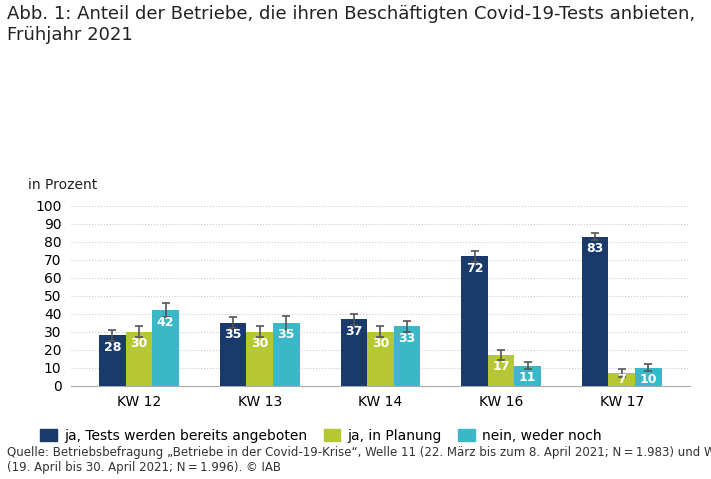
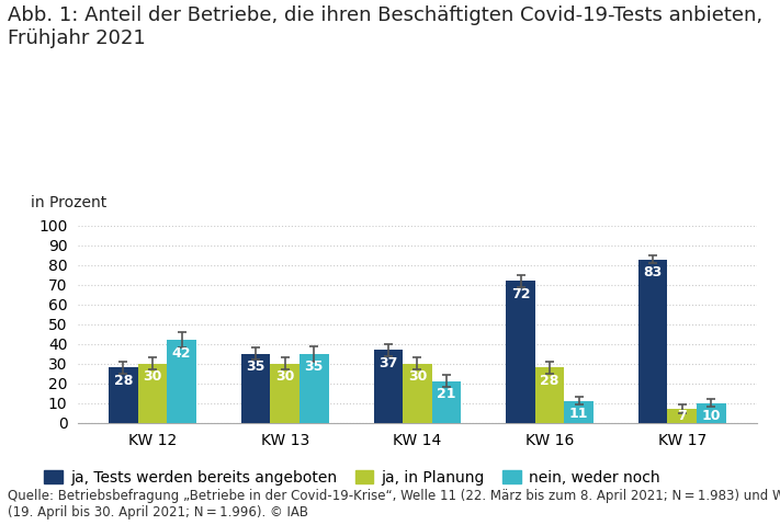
nein, weder noch/KW 14: 33 -> 21
ja, in Planung/KW 16: 17 -> 28
